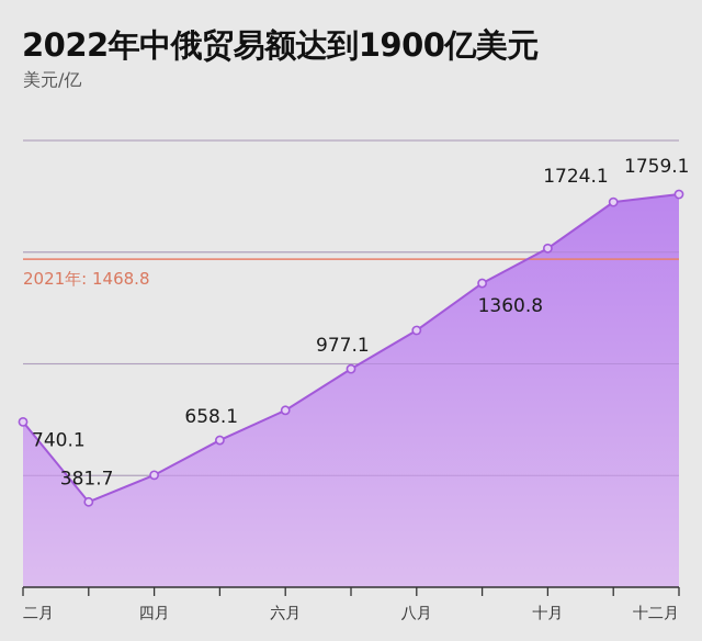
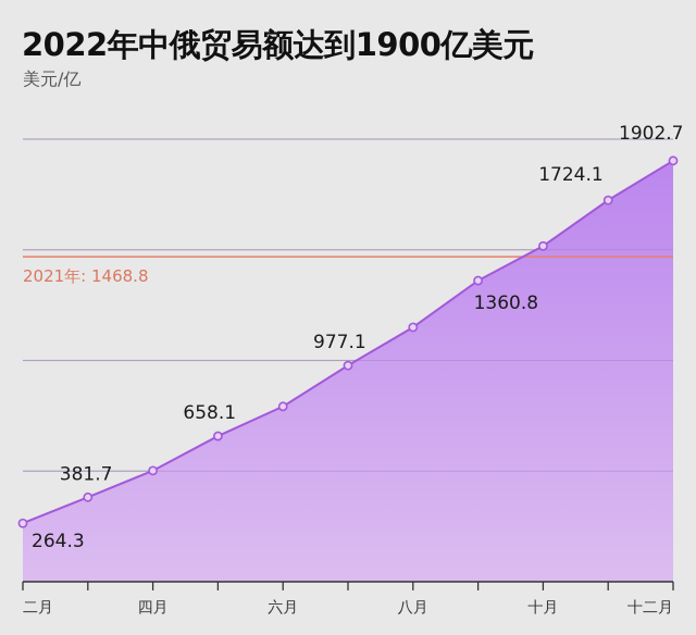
二月: 740.1 -> 264.3
十二月: 1759.1 -> 1902.7
